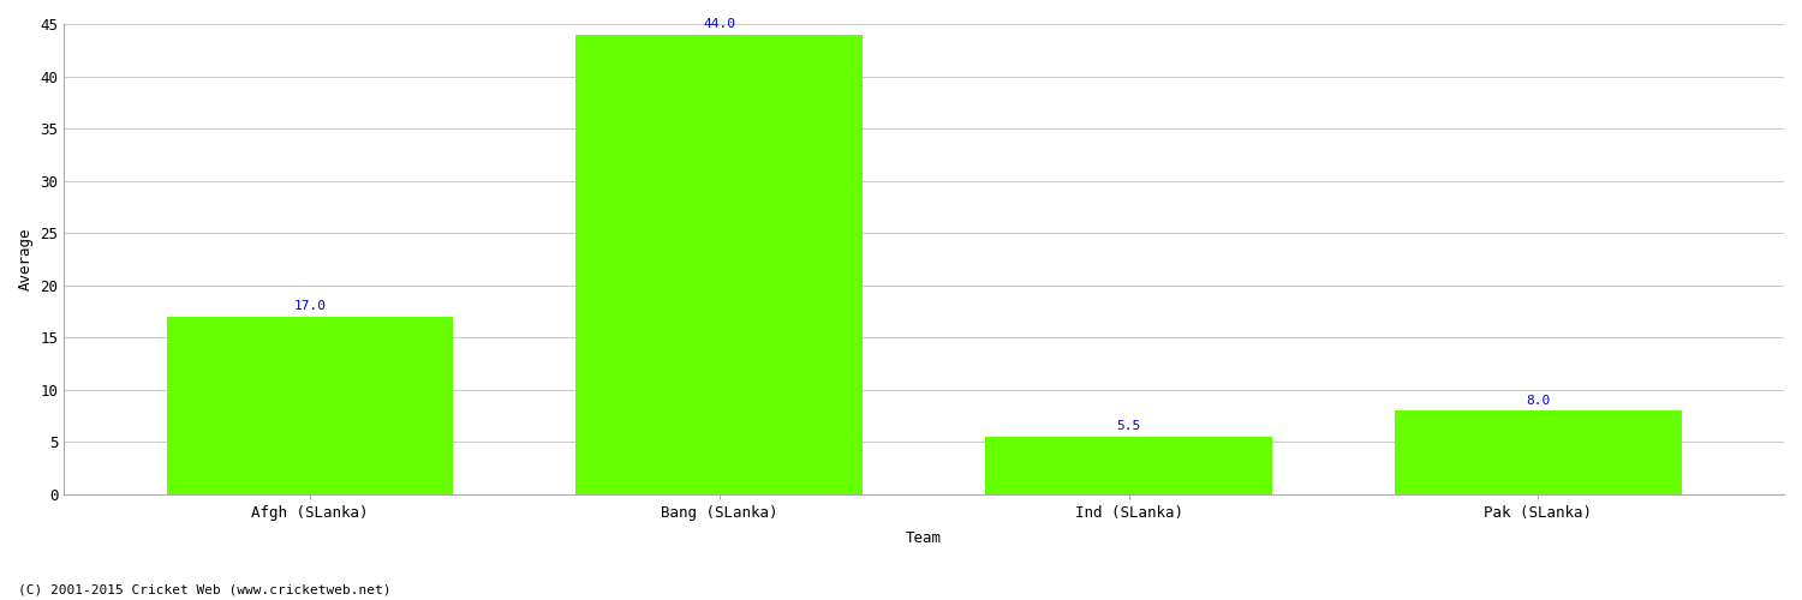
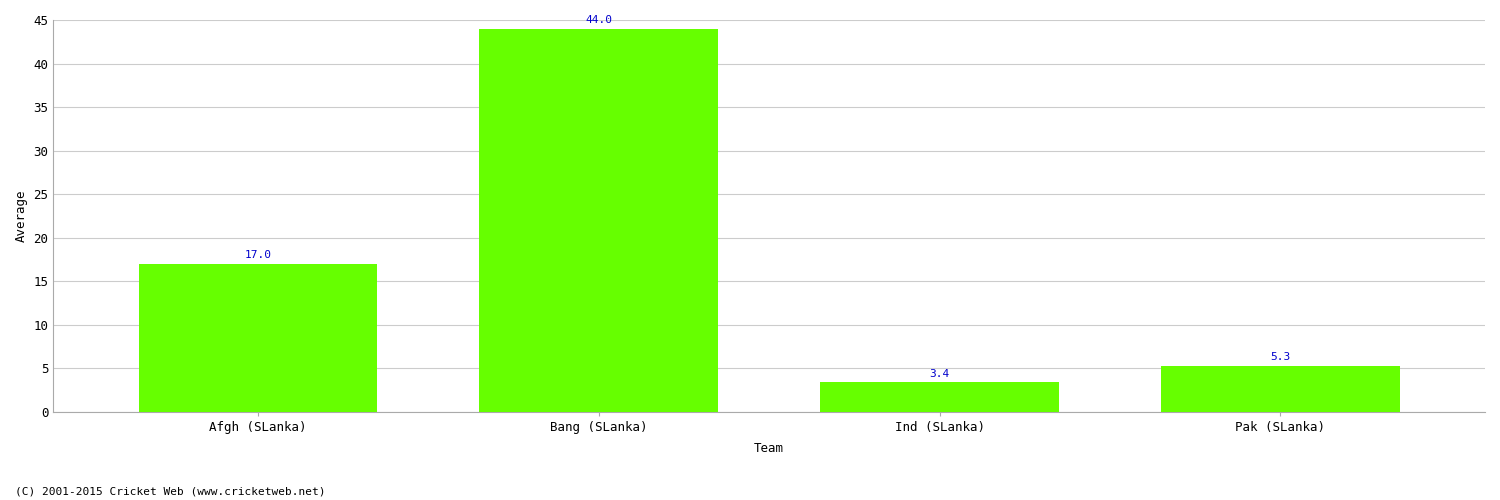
Ind (SLanka): 5.5 -> 3.4
Pak (SLanka): 8.0 -> 5.3
